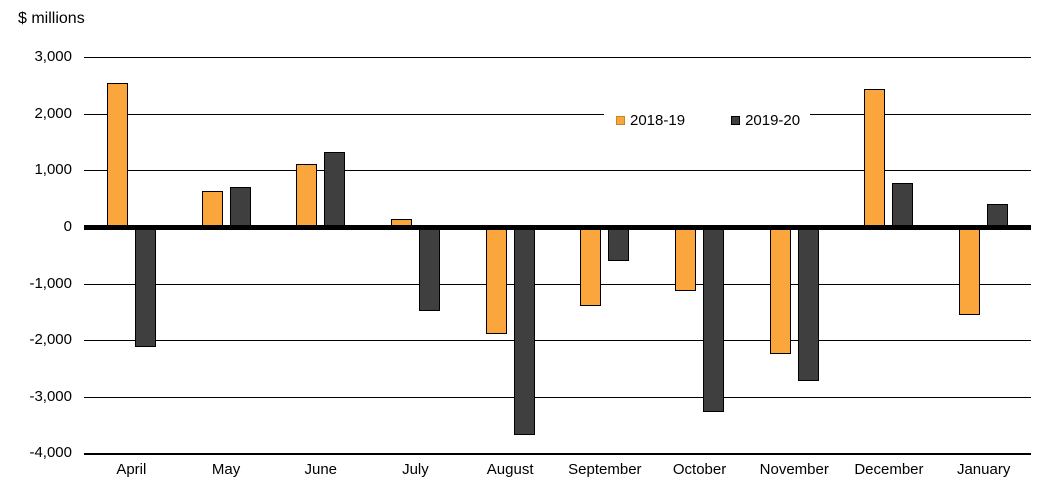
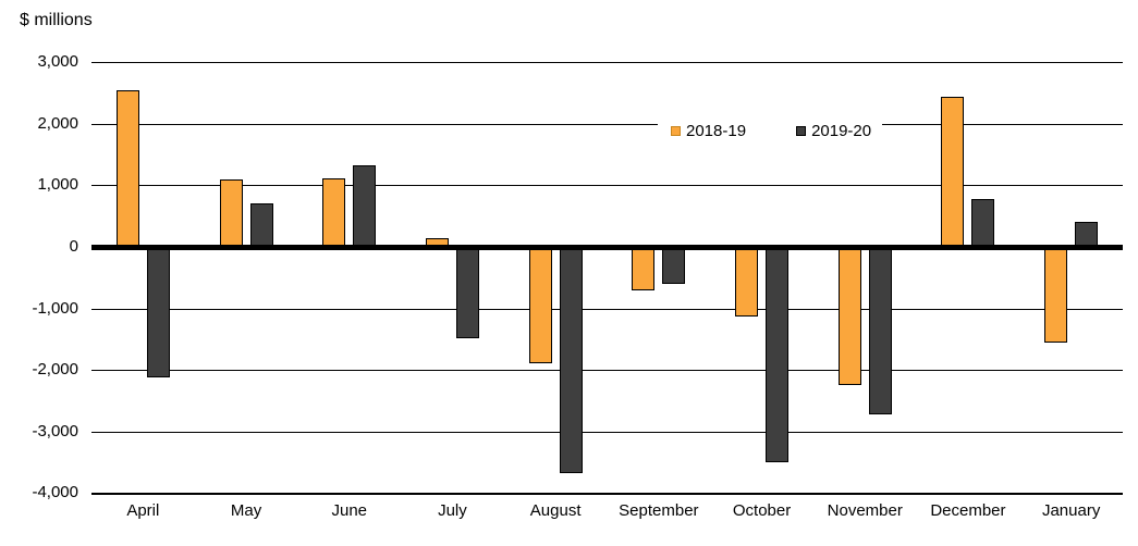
2018-19/May: 600 -> 1100
2018-19/September: -1400 -> -700
2019-20/October: -3300 -> -3500
